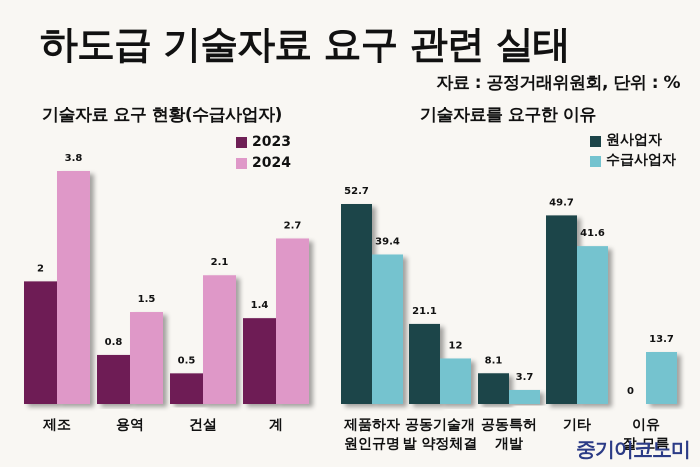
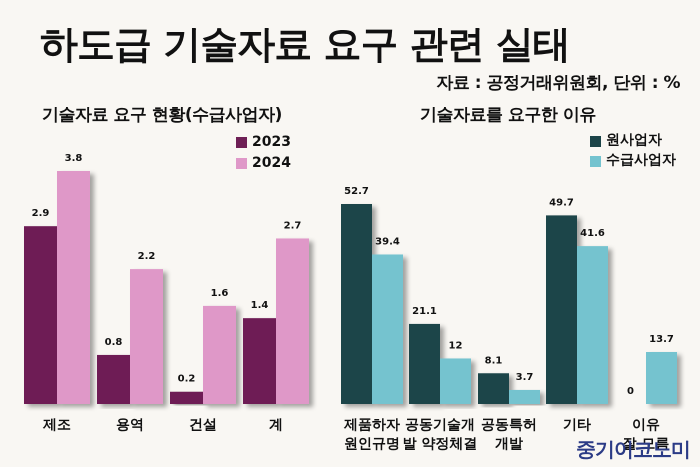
기술자료 요구 현황(수급사업자)/2023/제조: 2 -> 2.9
기술자료 요구 현황(수급사업자)/2024/용역: 1.5 -> 2.2
기술자료 요구 현황(수급사업자)/2023/건설: 0.5 -> 0.2
기술자료 요구 현황(수급사업자)/2024/건설: 2.1 -> 1.6
